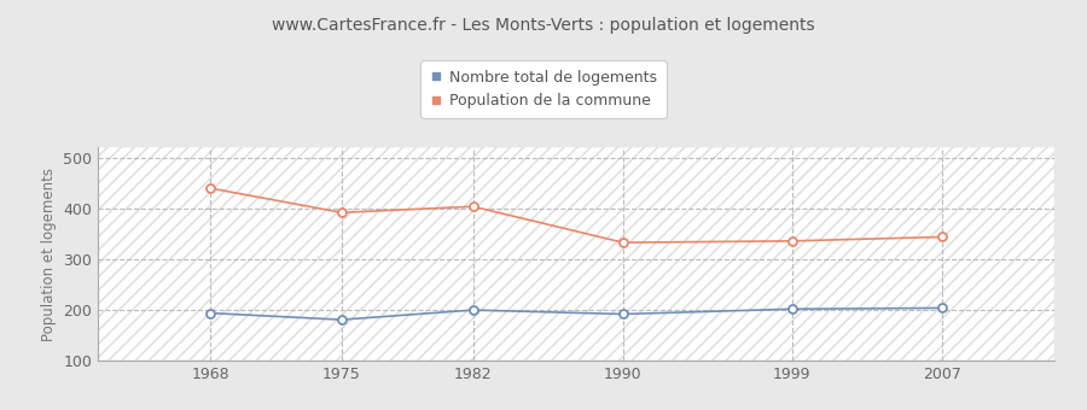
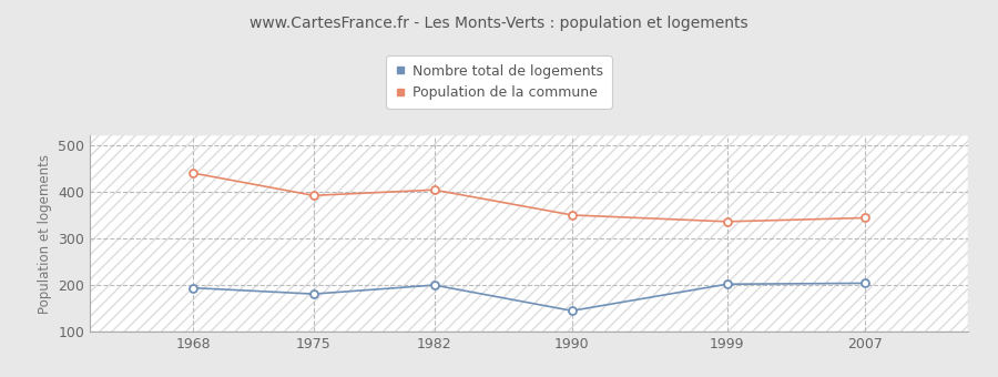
Nombre total de logements/1990: 192 -> 145
Population de la commune/1990: 333 -> 350
